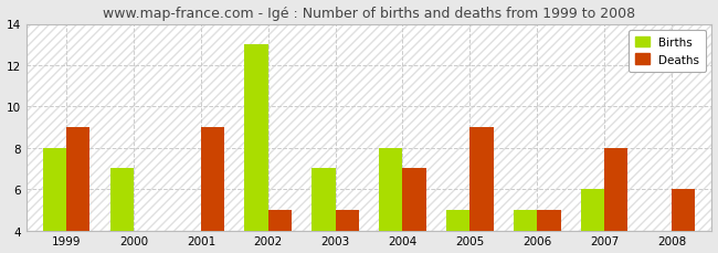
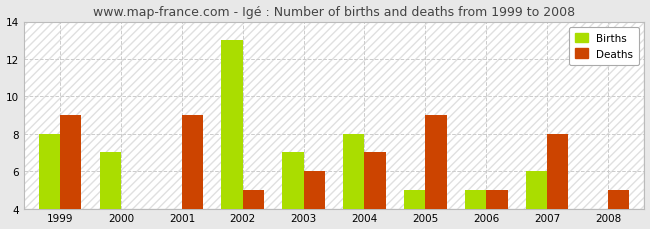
Deaths/2003: 5 -> 6
Deaths/2008: 6 -> 5
